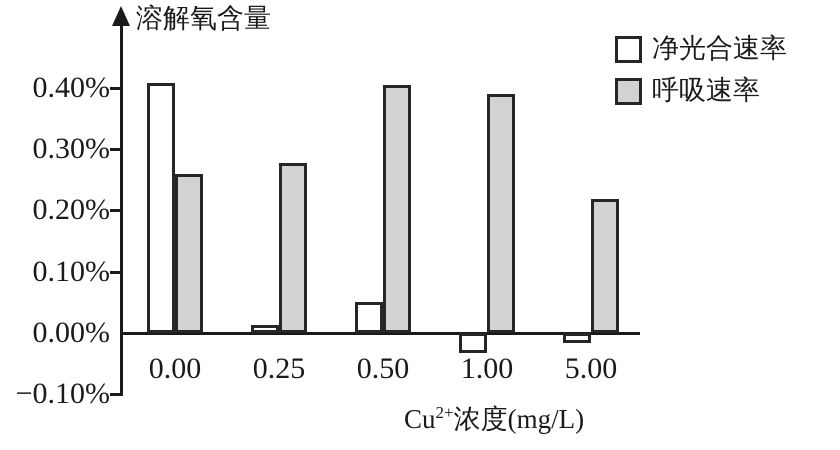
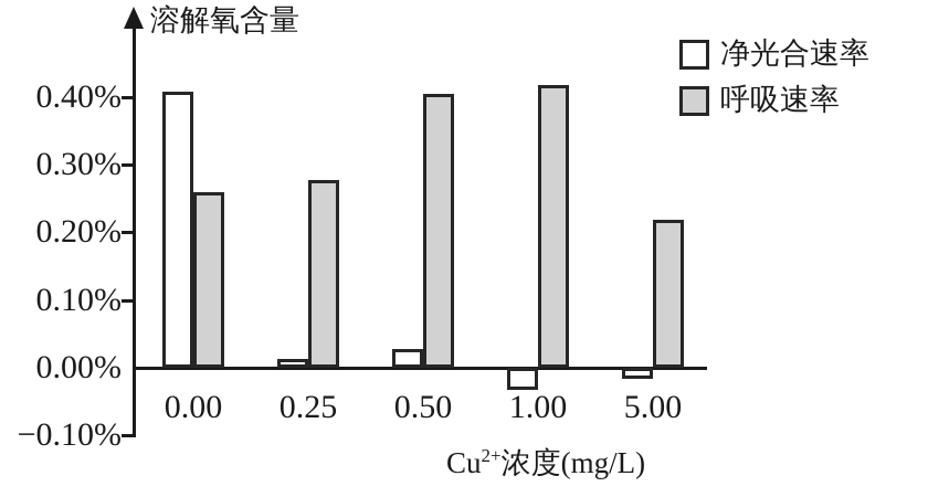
净光合速率/0.50: 0.05% -> 0.03%
呼吸速率/1.00: 0.39% -> 0.42%
